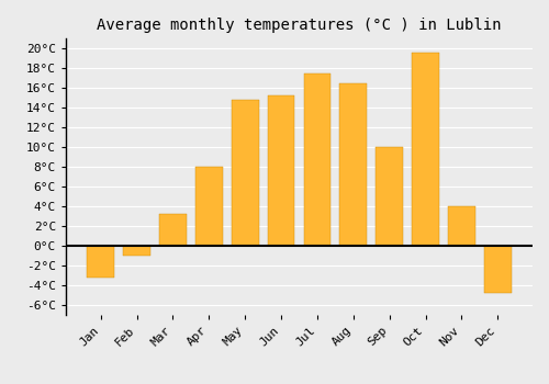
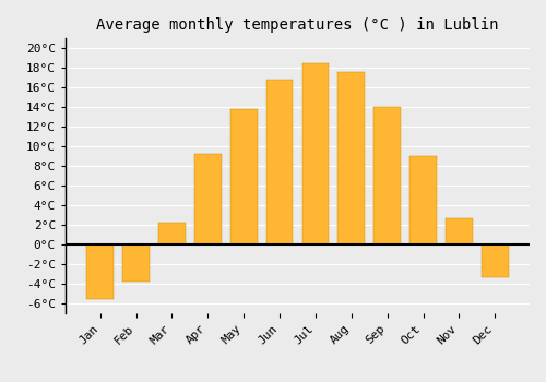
Jan: -3.2°C -> -5.5°C
Feb: -1.0°C -> -3.8°C
Mar: 3.2°C -> 2.2°C
Apr: 8.0°C -> 9.2°C
May: 14.8°C -> 13.8°C
Jun: 15.2°C -> 16.8°C
Jul: 17.4°C -> 18.5°C
Aug: 16.4°C -> 17.6°C
Sep: 10.0°C -> 14.0°C
Oct: 19.6°C -> 9.0°C
Nov: 4.0°C -> 2.7°C
Dec: -4.8°C -> -3.3°C
